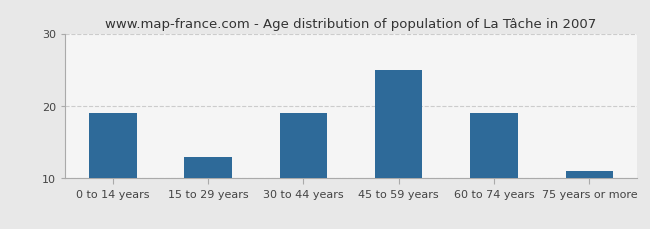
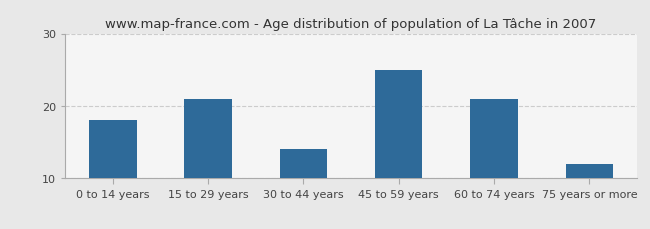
0 to 14 years: 19 -> 18
15 to 29 years: 13 -> 21
30 to 44 years: 19 -> 14
60 to 74 years: 19 -> 21
75 years or more: 11 -> 12
